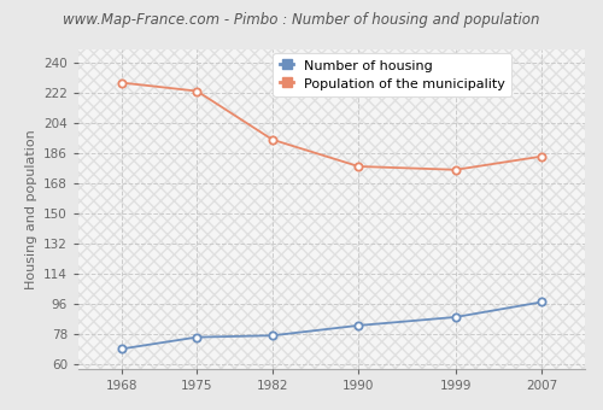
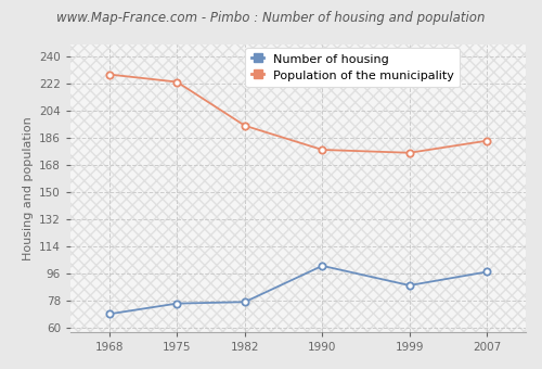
Number of housing/1990: 83 -> 101
